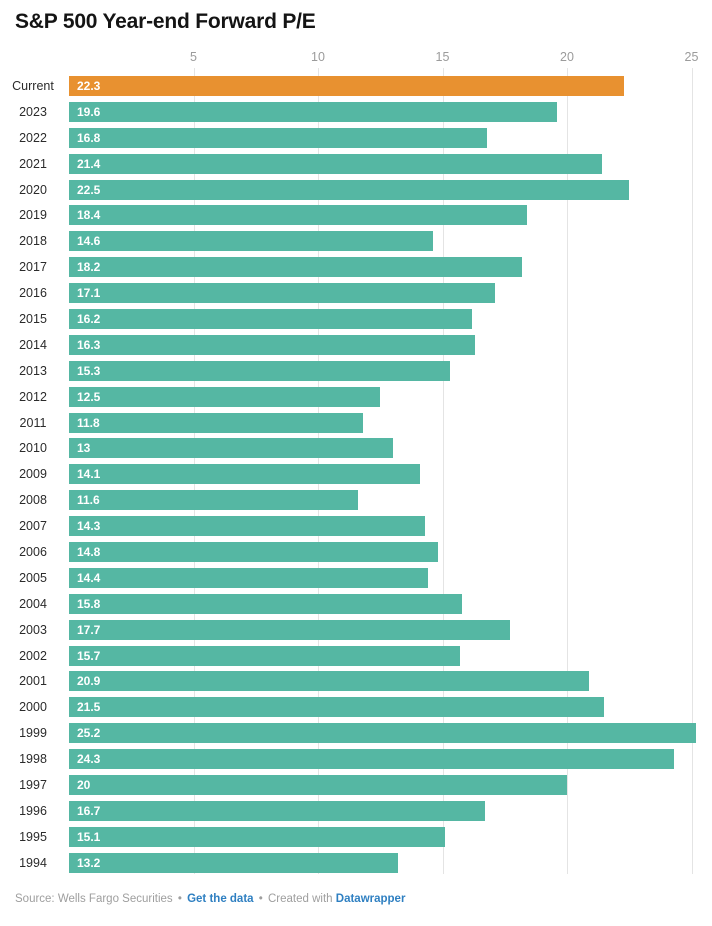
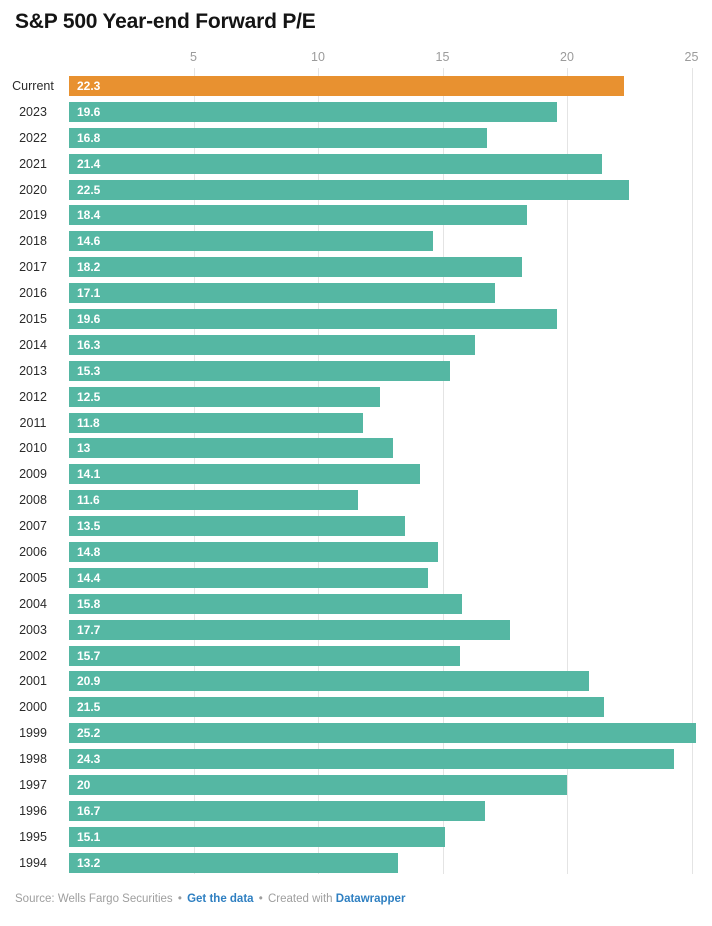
2015: 16.2 -> 19.6
2007: 14.3 -> 13.5
